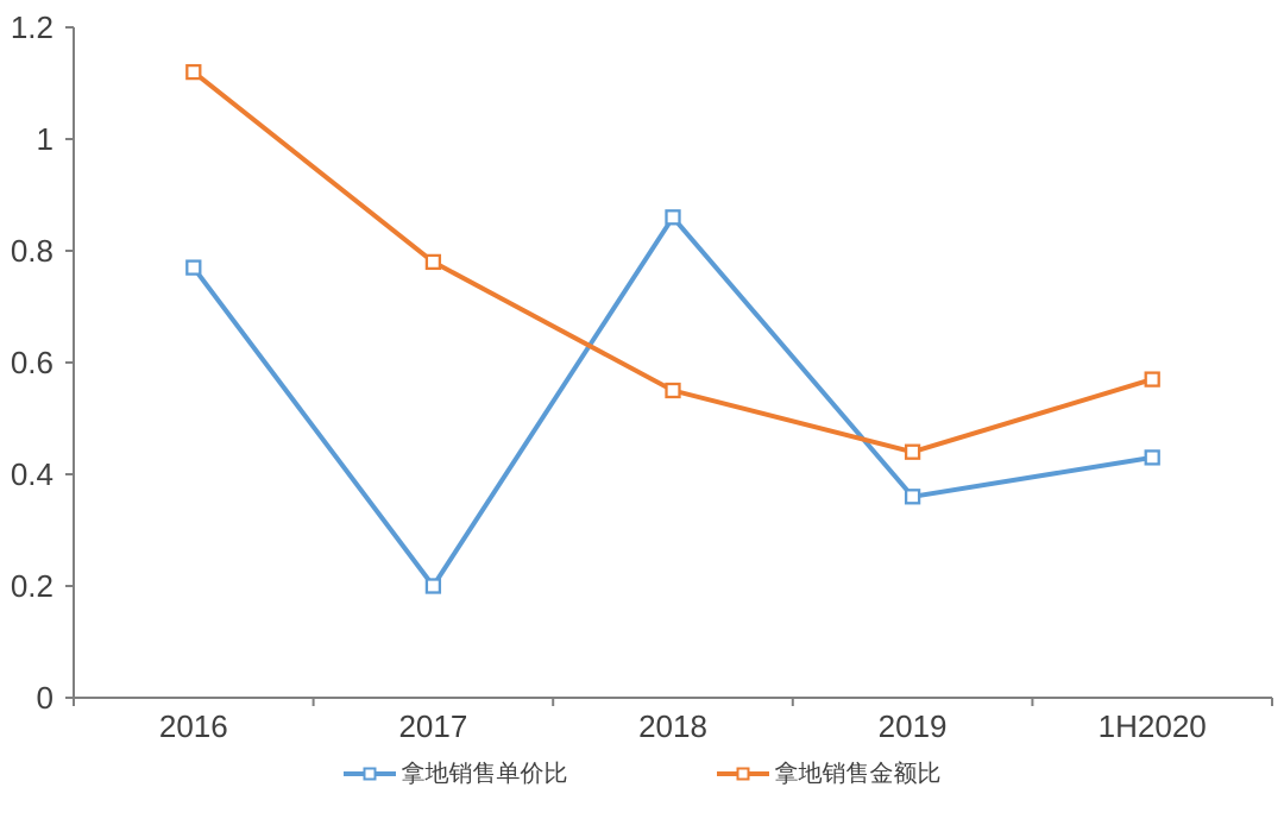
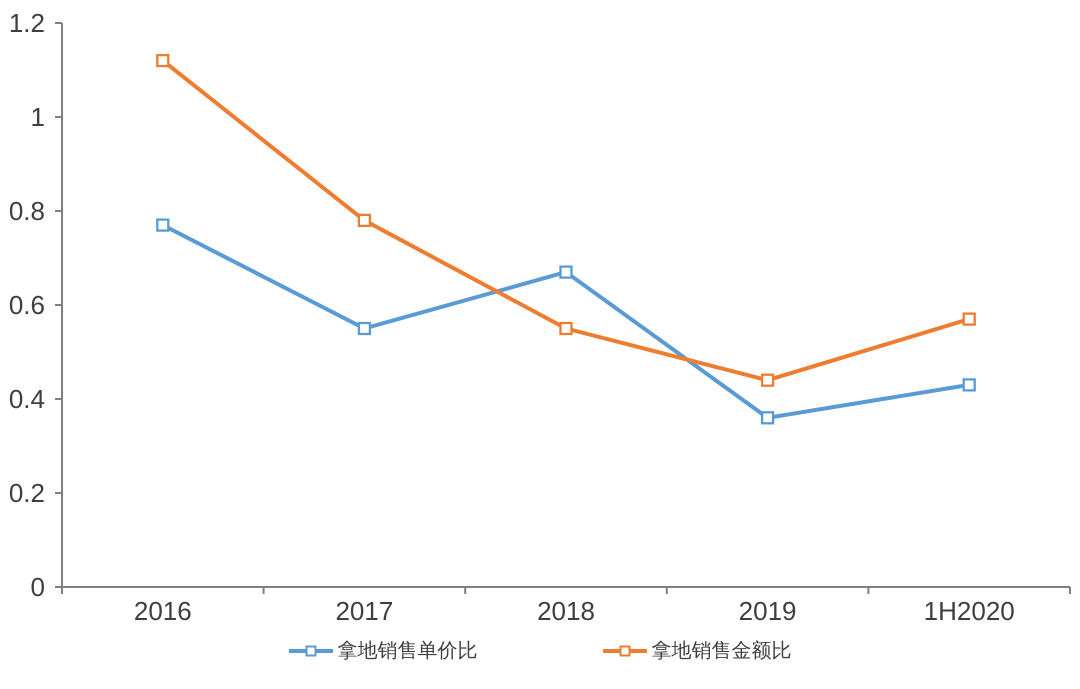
拿地销售单价比/2017: 0.20 -> 0.55
拿地销售单价比/2018: 0.86 -> 0.67
